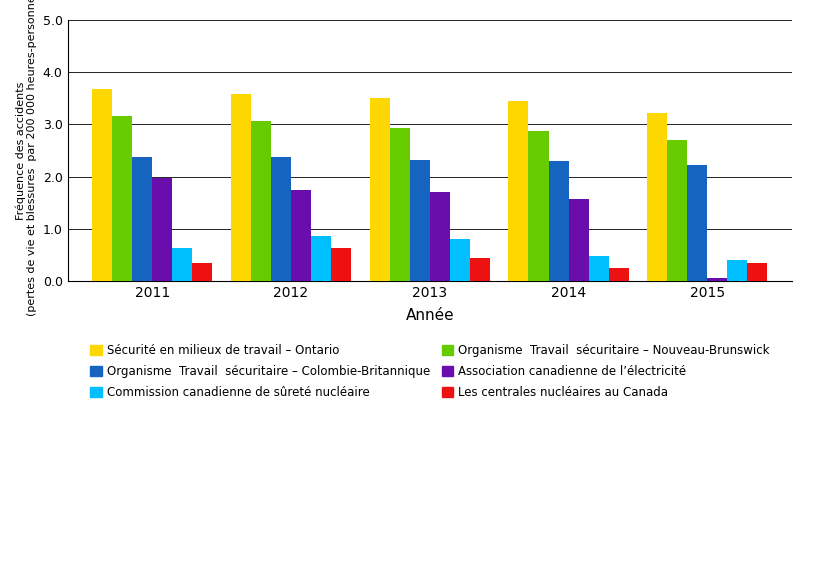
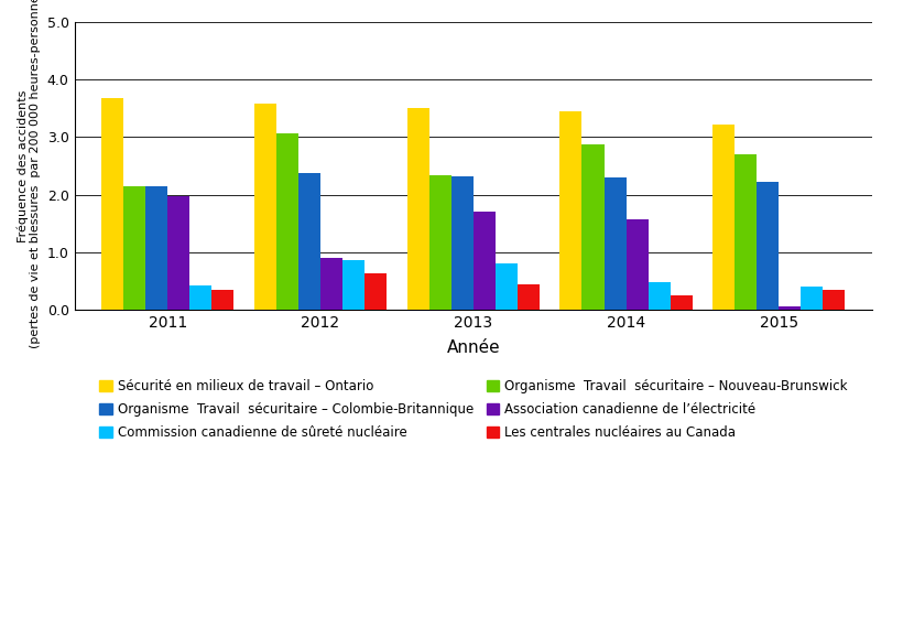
Organisme Travail sécuritaire – Nouveau-Brunswick/2011: 3.17 -> 2.14
Organisme Travail sécuritaire – Colombie-Britannique/2011: 2.37 -> 2.14
Commission canadienne de sûreté nucléaire/2011: 0.63 -> 0.42
Association canadienne de l’électricité/2012: 1.75 -> 0.90
Organisme Travail sécuritaire – Nouveau-Brunswick/2013: 2.93 -> 2.34
